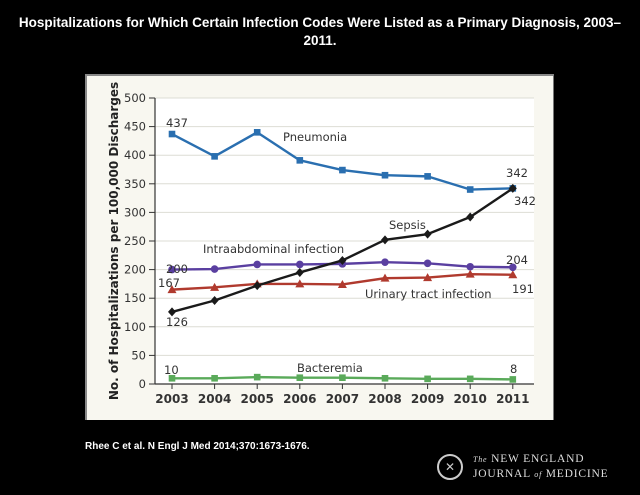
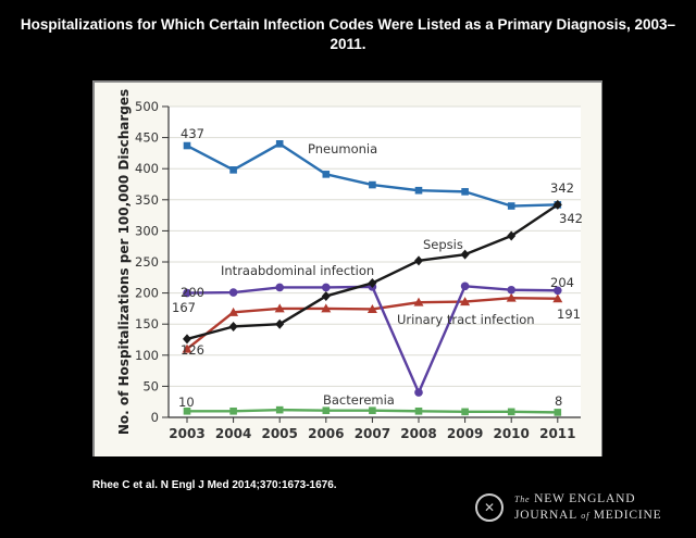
Urinary tract infection/2003: 160 -> 110
Sepsis/2005: 170 -> 150
Intraabdominal infection/2008: 210 -> 40
